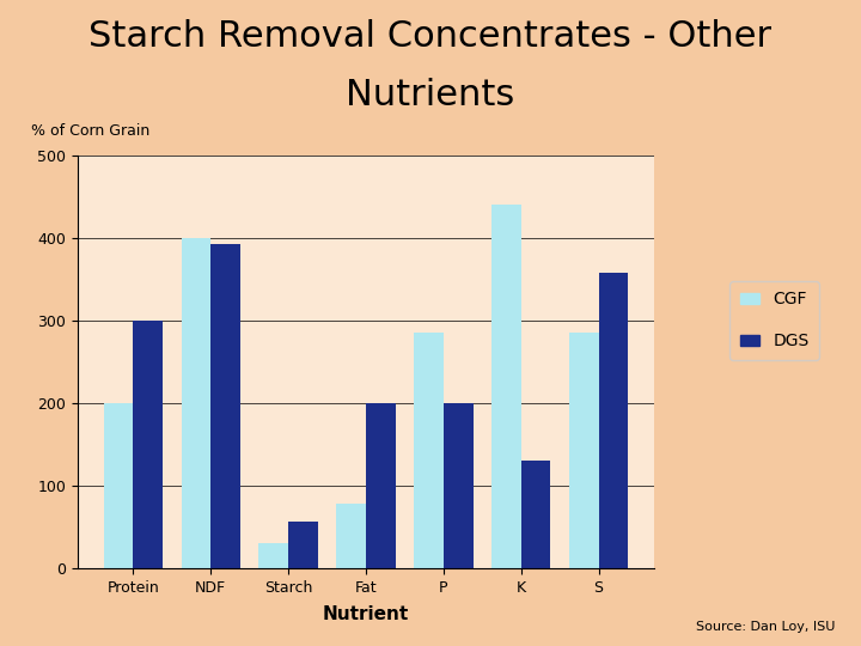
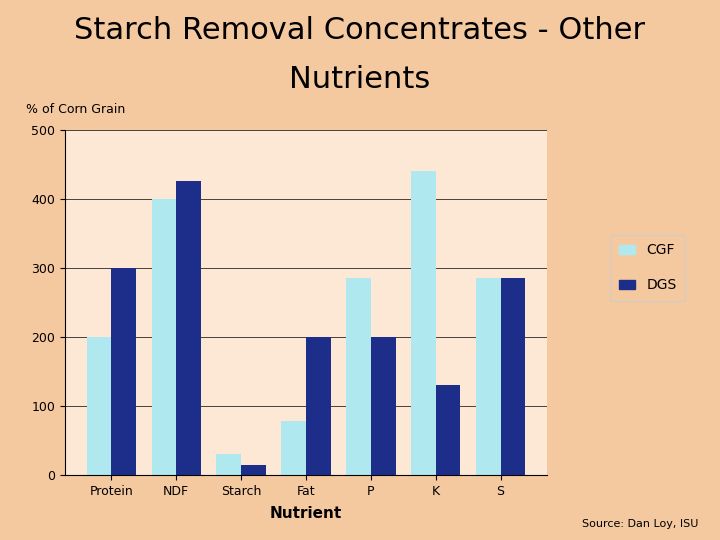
DGS/NDF: 392 -> 425
DGS/Starch: 56 -> 15
DGS/S: 358 -> 285
